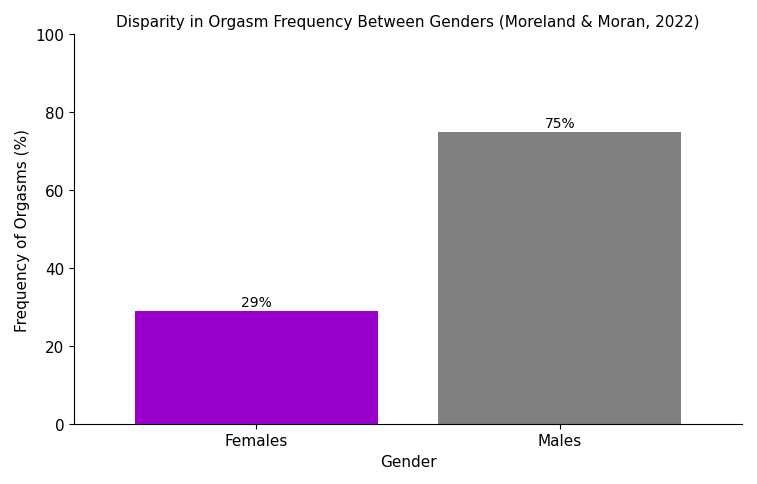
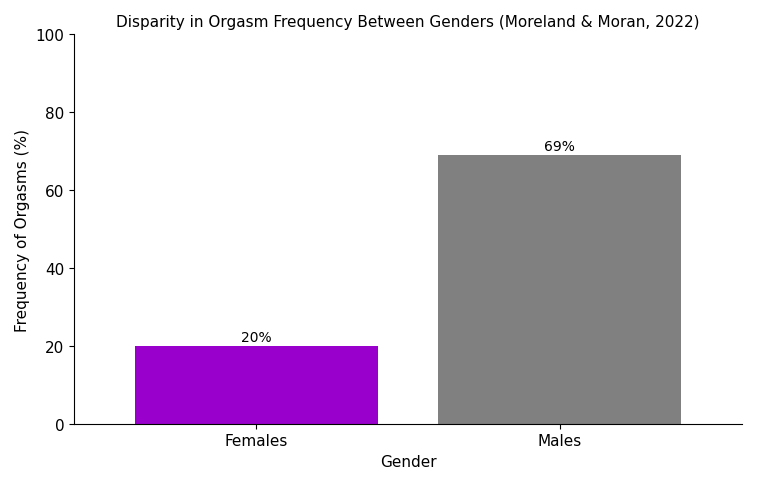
Females: 29% -> 20%
Males: 75% -> 69%
